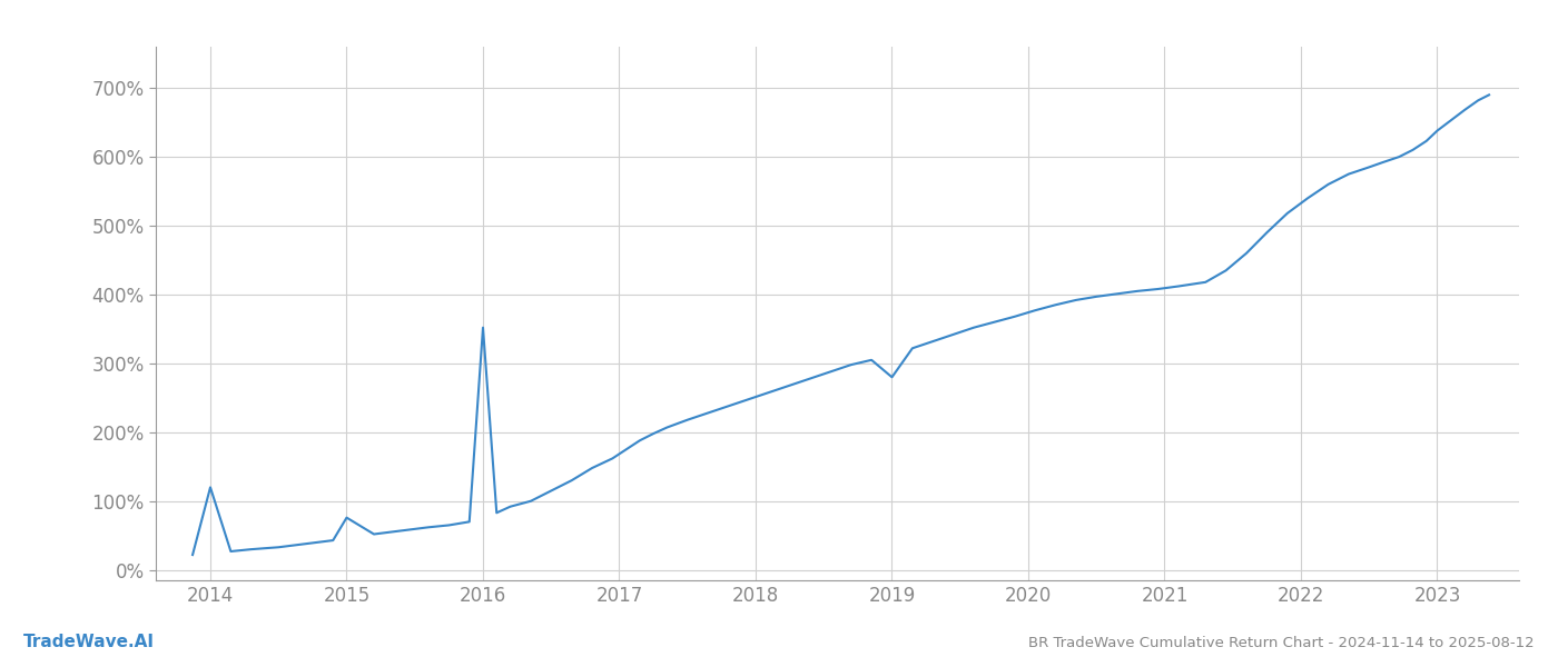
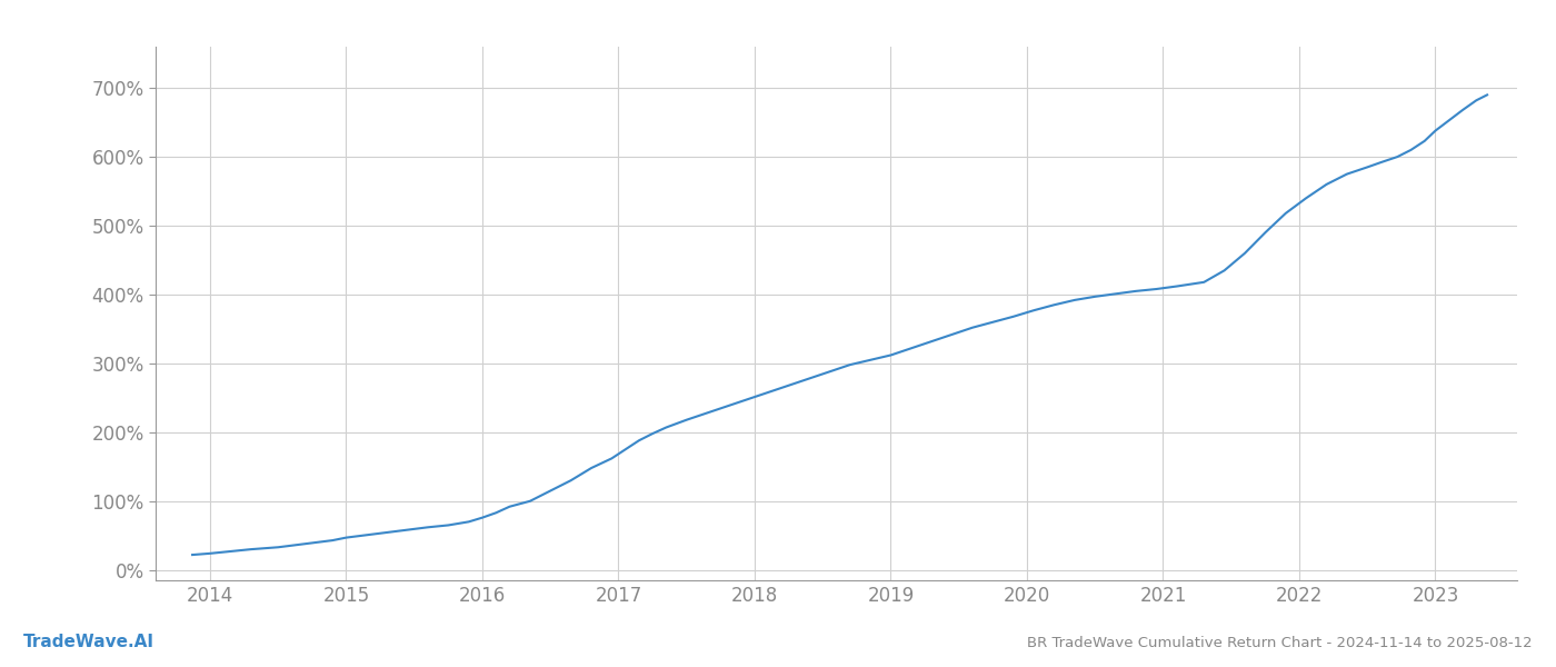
2014: 120% -> 24%
2015: 76% -> 47%
2016: 352% -> 76%
2019: 280% -> 312%
